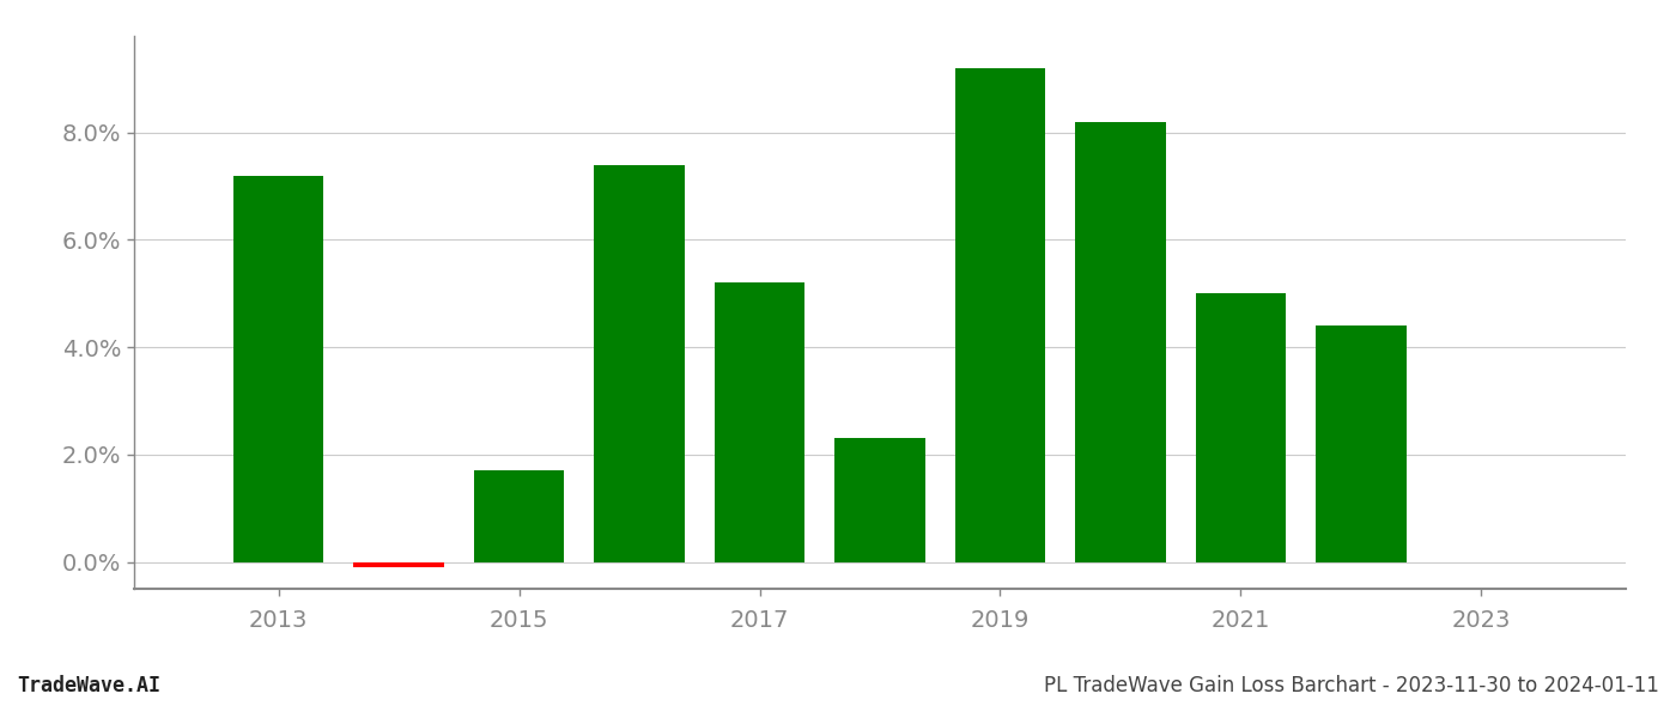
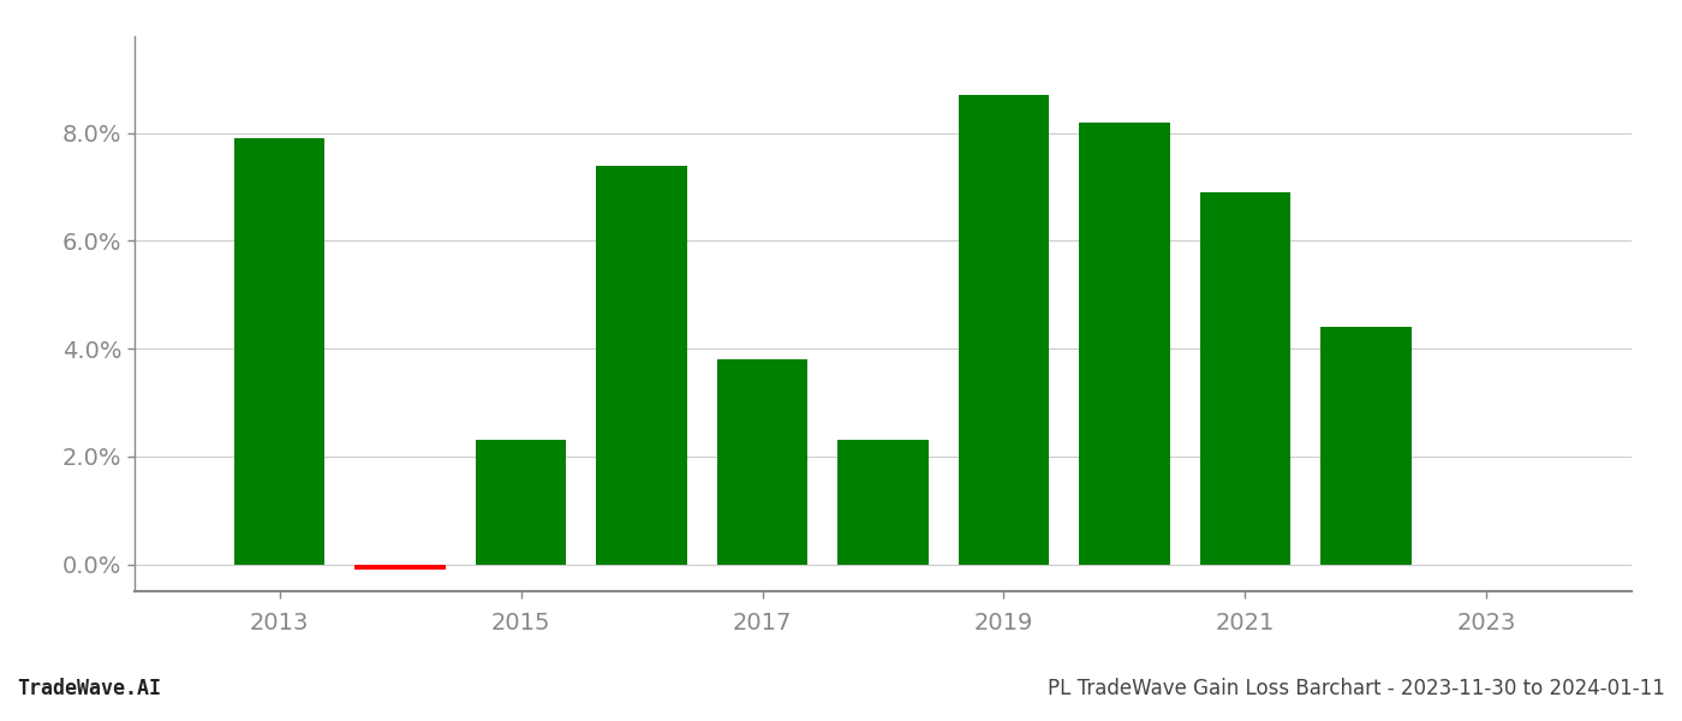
2013: 7.2% -> 7.9%
2015: 1.7% -> 2.3%
2017: 5.2% -> 3.8%
2019: 9.2% -> 8.7%
2021: 5.0% -> 6.9%
